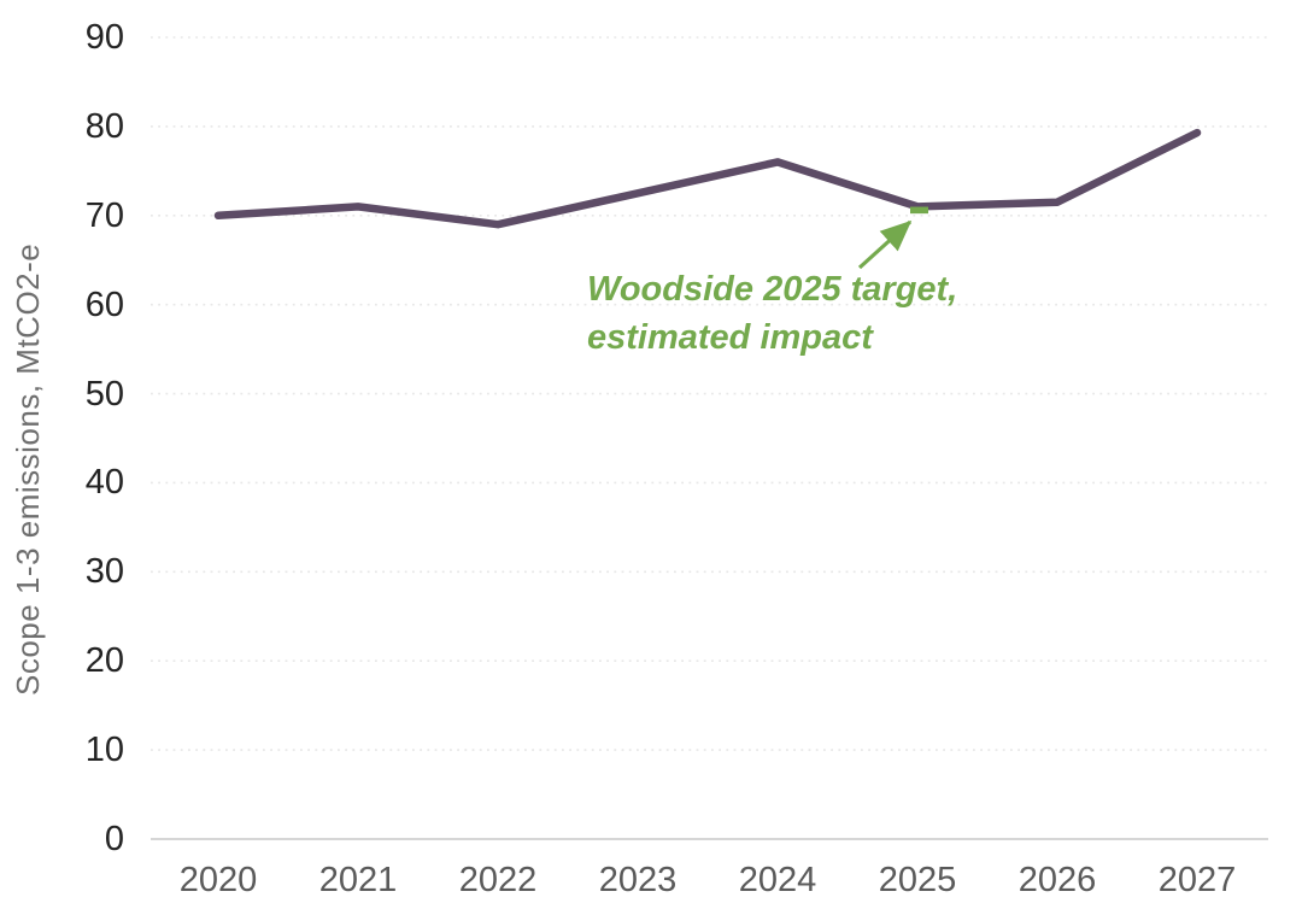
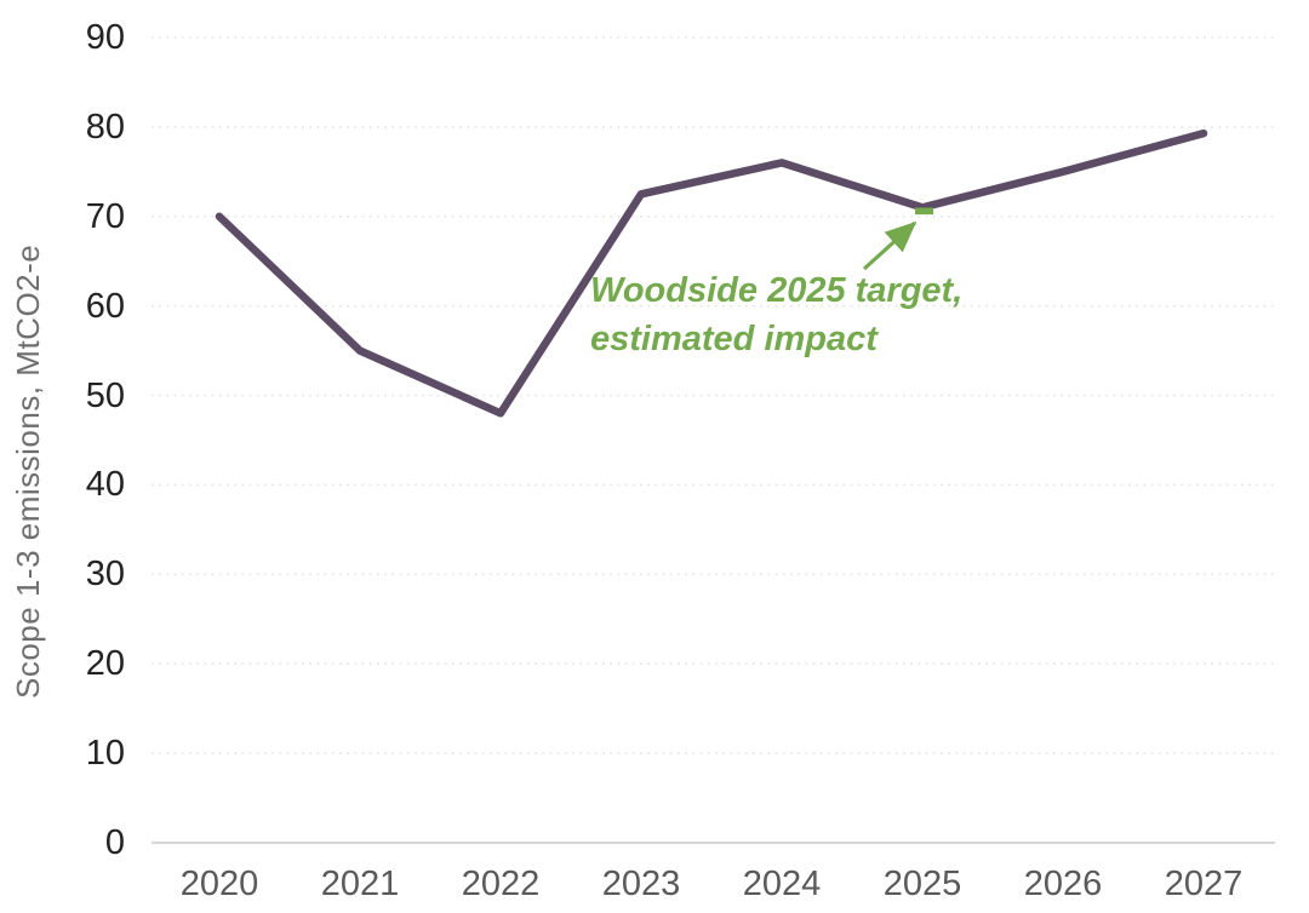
2021: 71 -> 55
2022: 69 -> 48
2026: 72 -> 75
